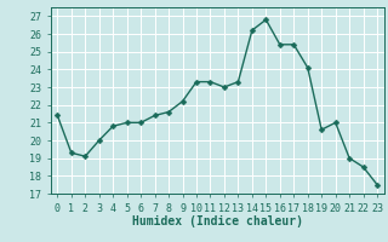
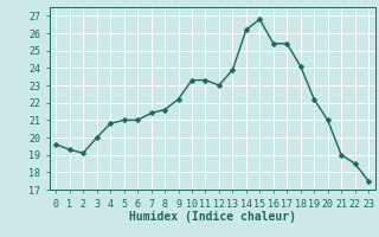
0: 21.4 -> 19.6
13: 23.3 -> 23.9
19: 20.6 -> 22.2
